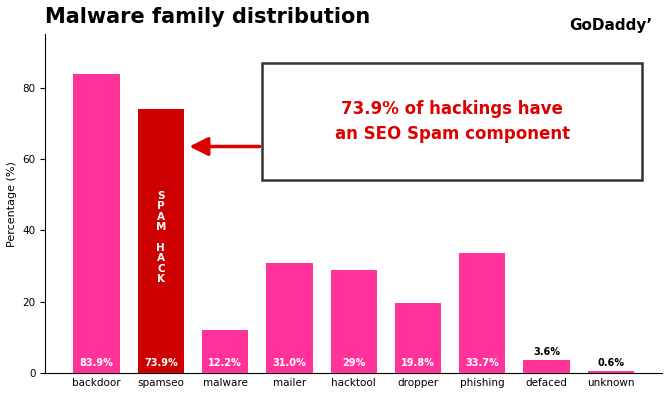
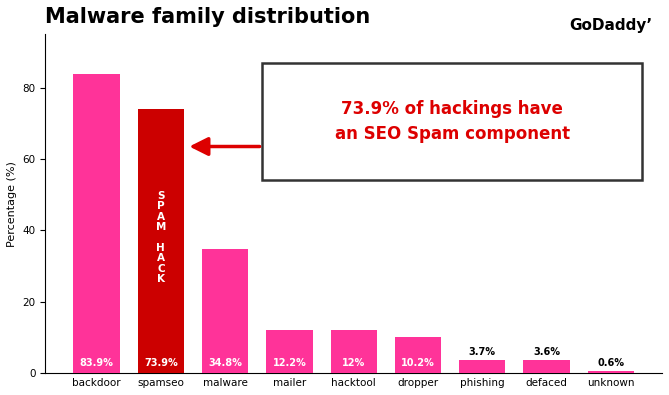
malware: 12.2% -> 34.8%
mailer: 31.0% -> 12.2%
hacktool: 29% -> 12%
dropper: 19.8% -> 10.2%
phishing: 33.7% -> 3.7%
